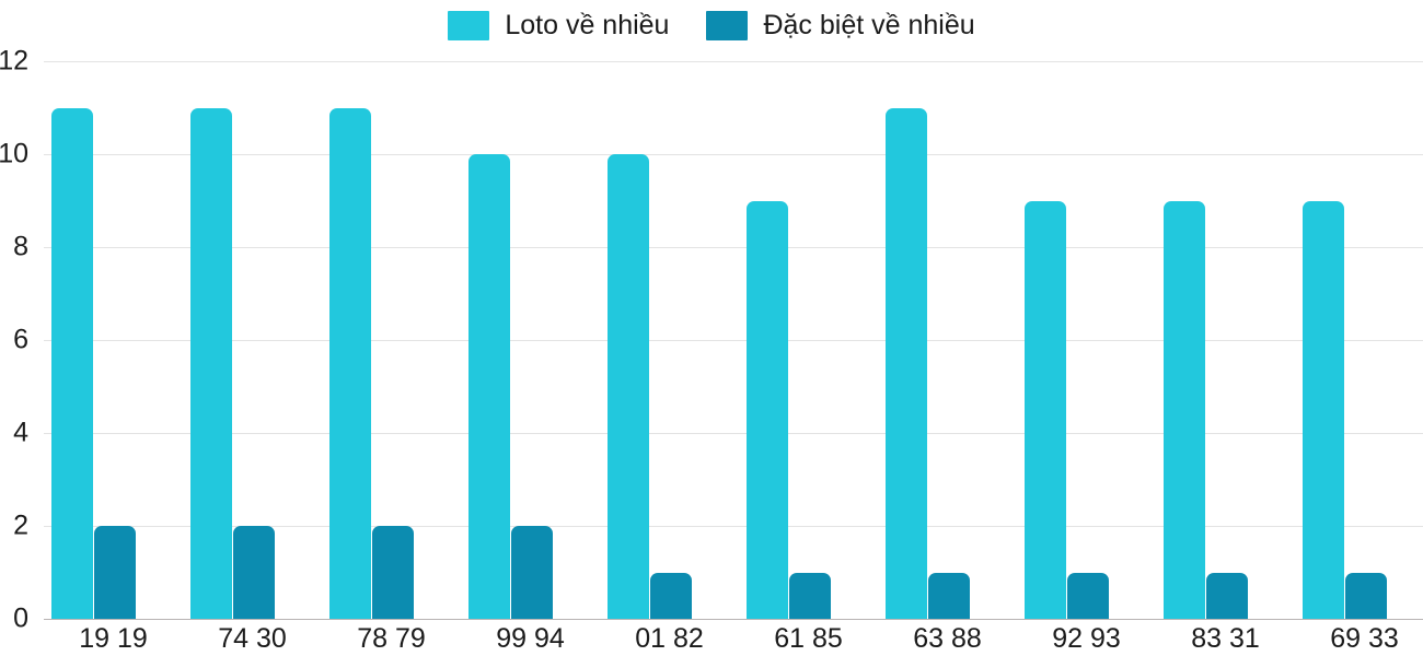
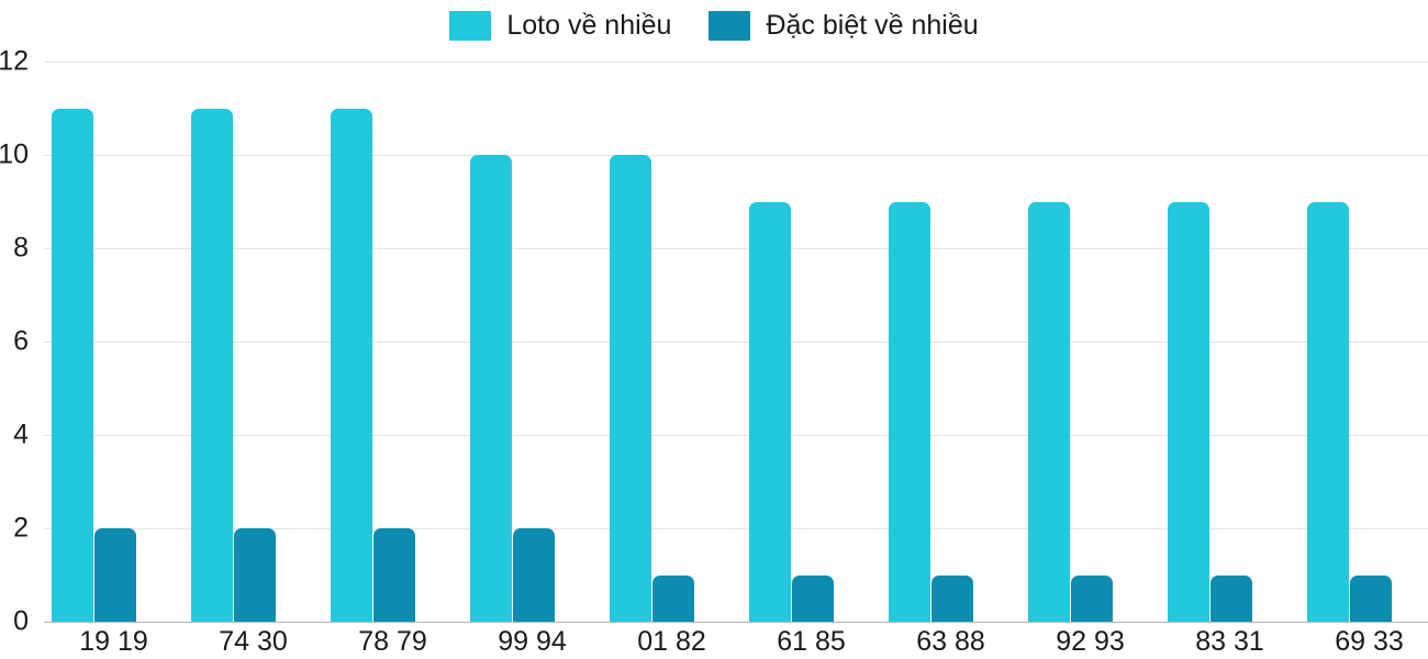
Loto về nhiều/63 88: 11 -> 9
